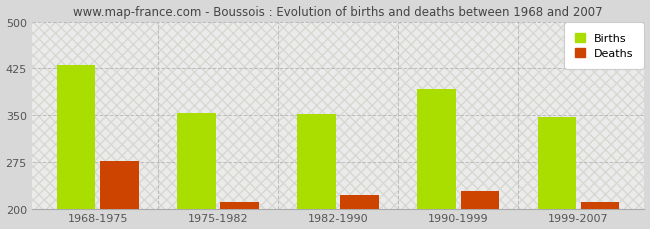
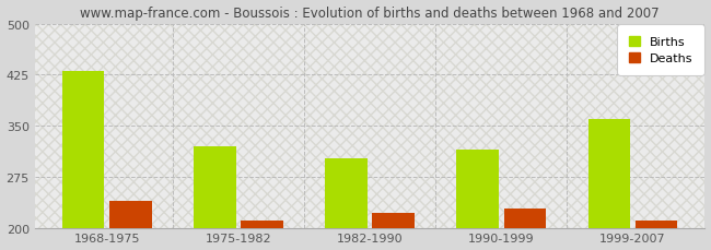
Deaths/1968-1975: 277 -> 240
Births/1975-1982: 354 -> 320
Births/1982-1990: 352 -> 302
Births/1990-1999: 392 -> 314
Births/1999-2007: 347 -> 360
